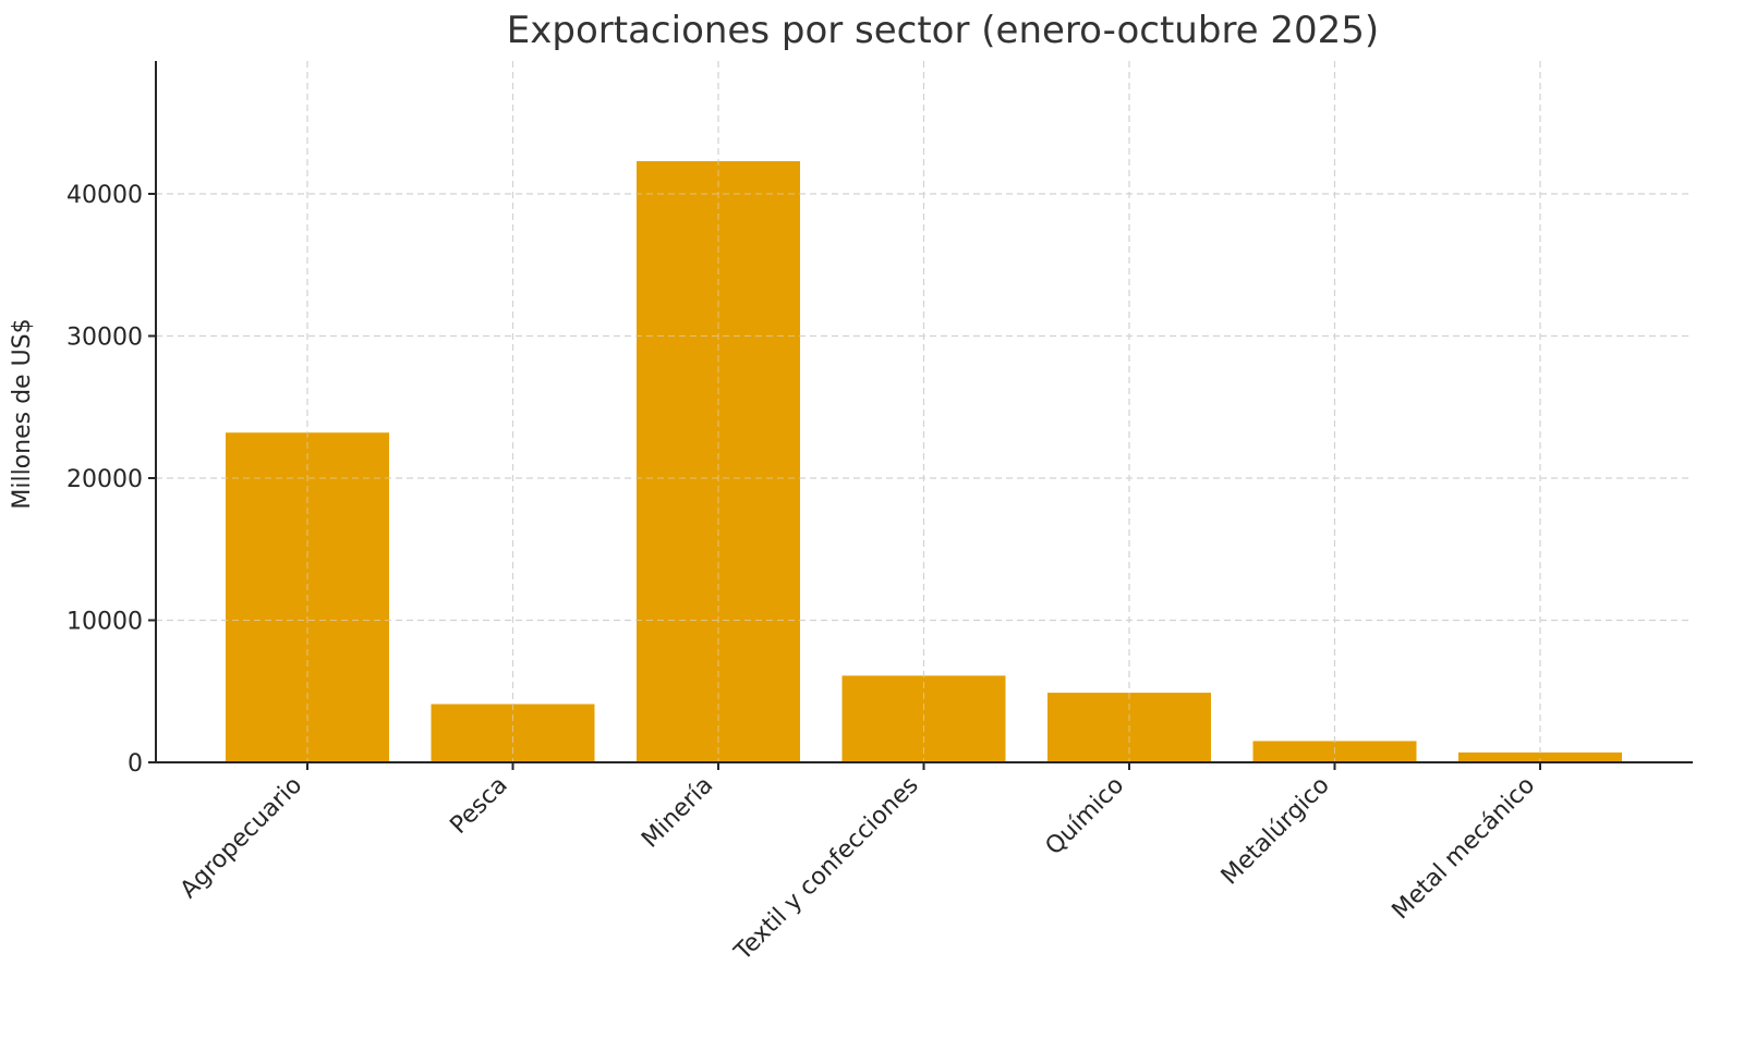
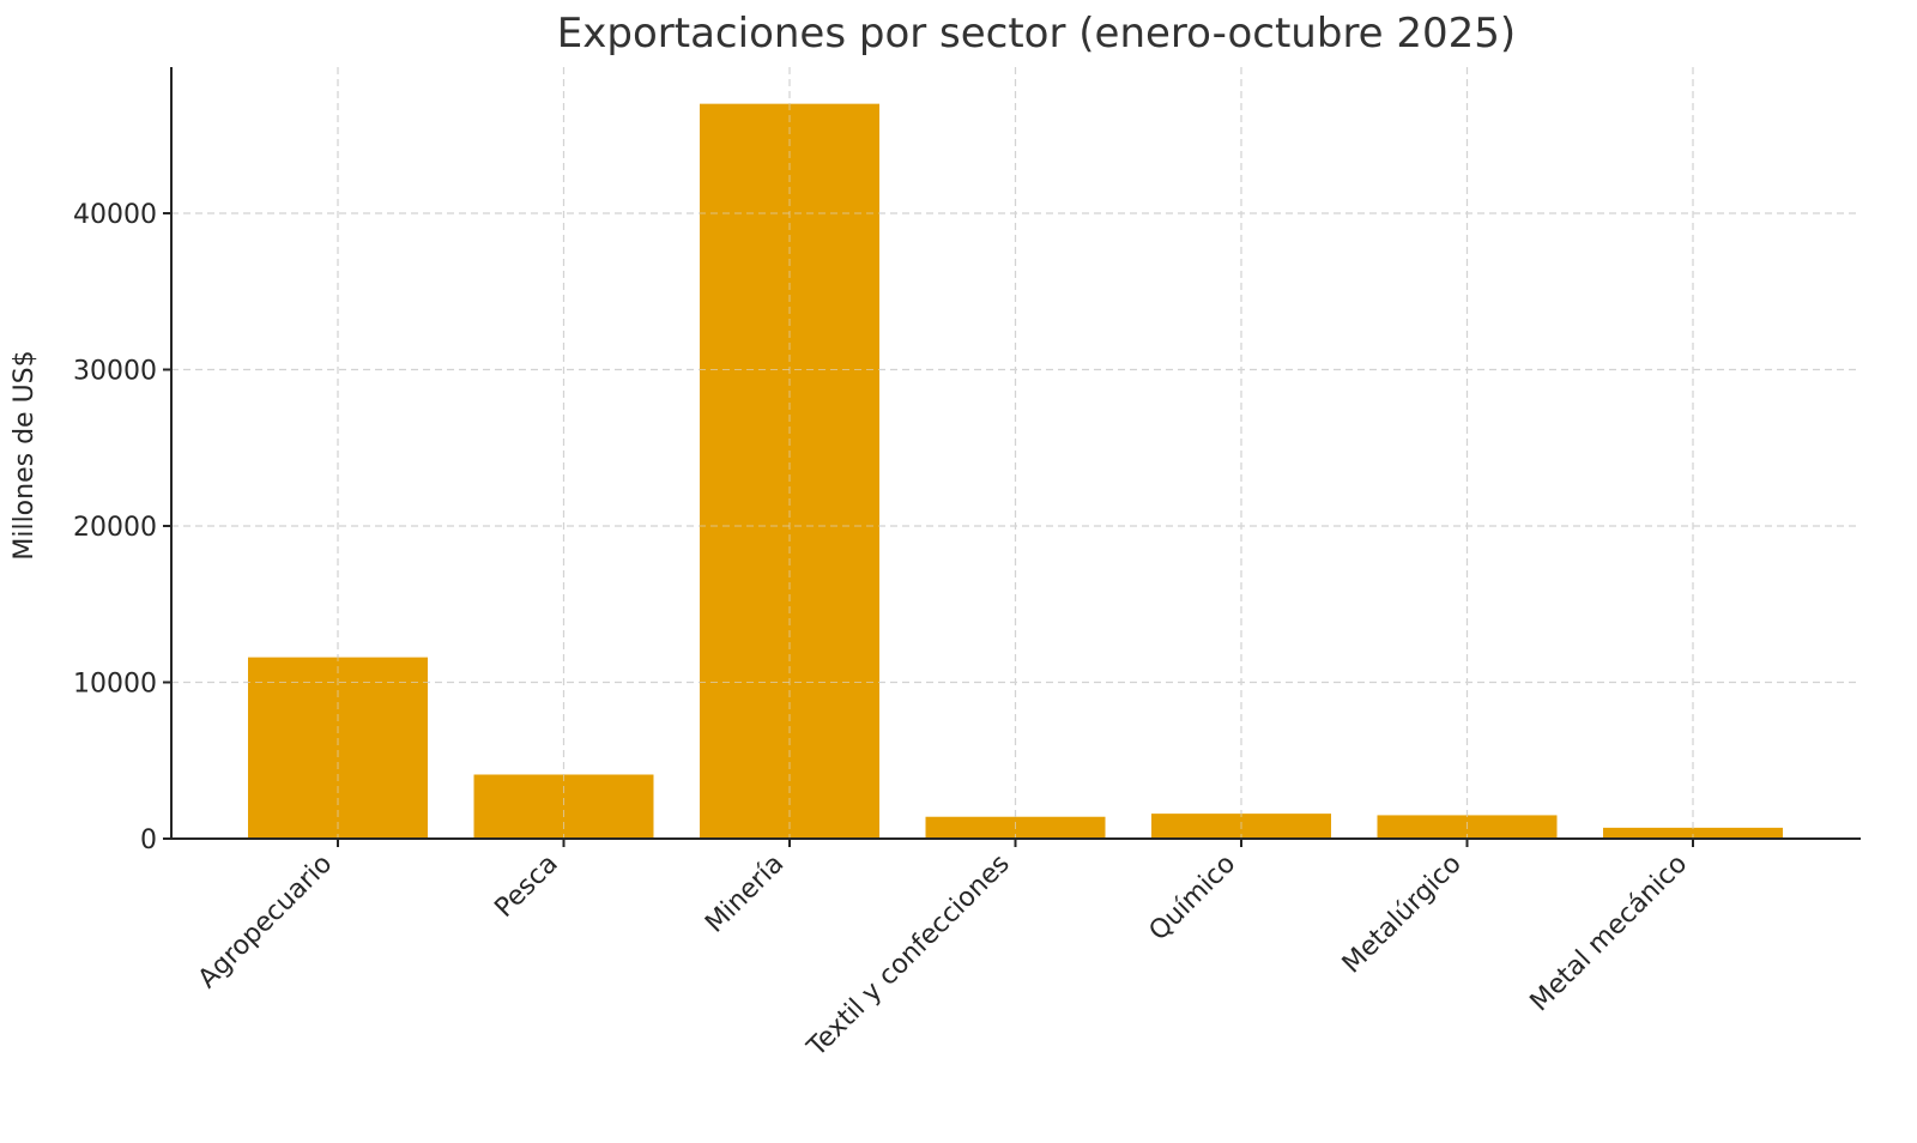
Agropecuario: 23200 -> 11600
Minería: 42300 -> 47000
Textil y confecciones: 6100 -> 1400
Químico: 4900 -> 1600
